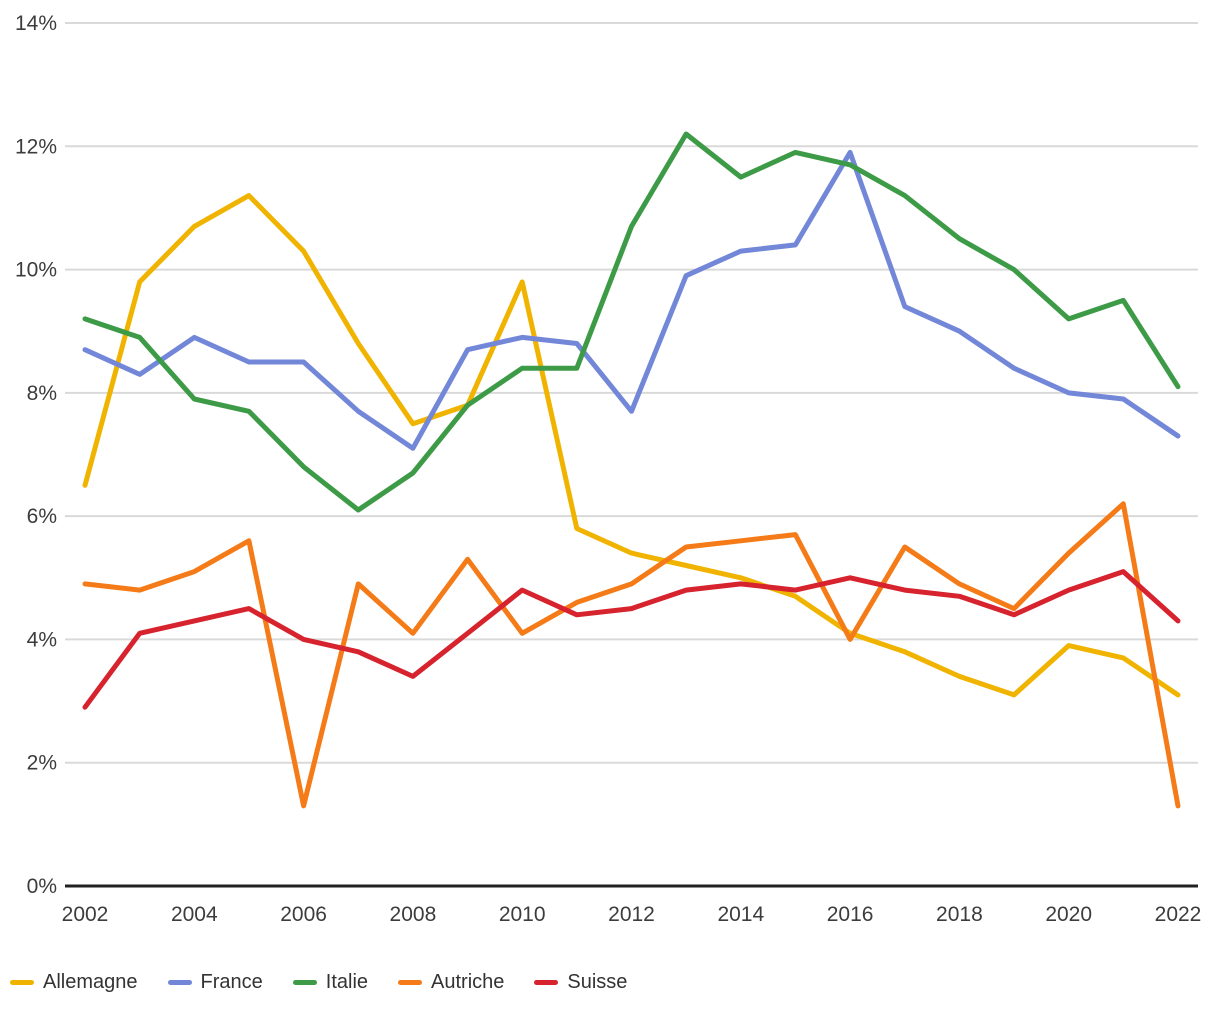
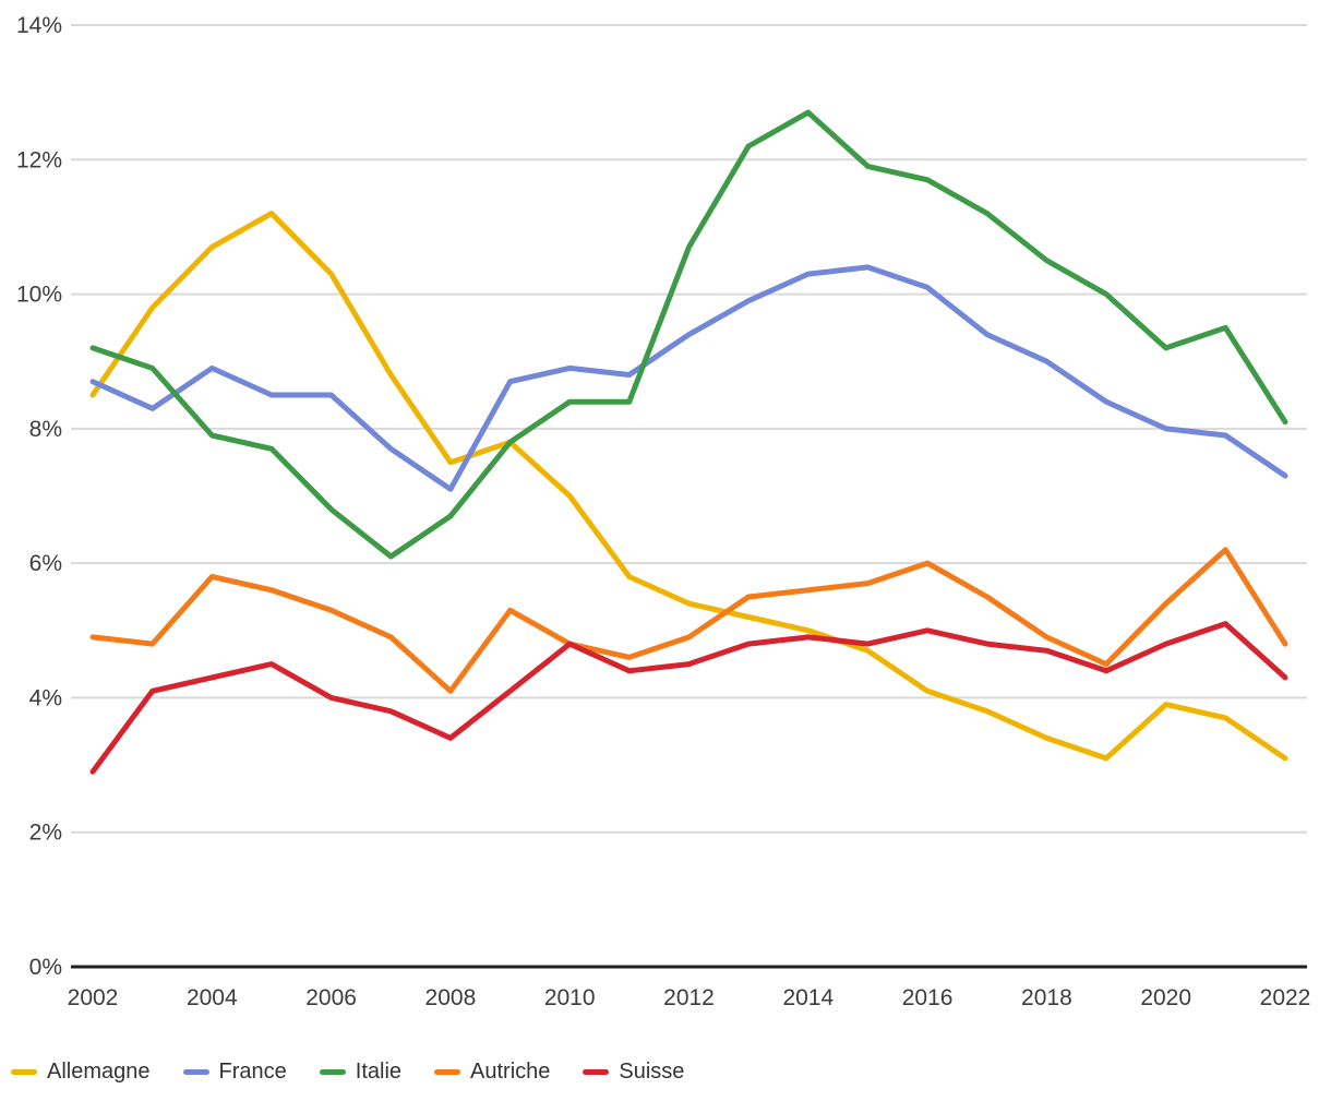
Allemagne/2002: 6.5% -> 8.5%
Autriche/2004: 5.1% -> 5.8%
Autriche/2006: 1.3% -> 5.3%
Allemagne/2010: 9.8% -> 7.0%
Autriche/2010: 4.1% -> 4.8%
France/2012: 7.7% -> 9.4%
Italie/2014: 11.5% -> 12.7%
France/2016: 11.9% -> 10.1%
Autriche/2016: 4.0% -> 6.0%
Autriche/2022: 1.3% -> 4.8%
